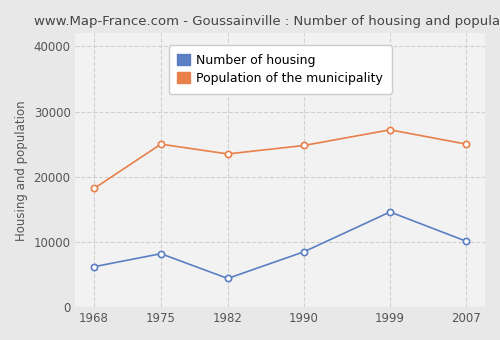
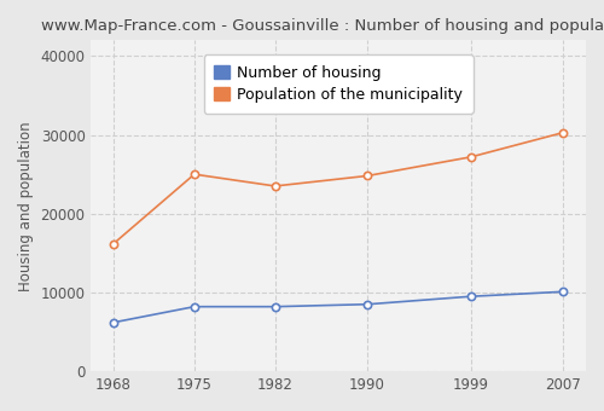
Population of the municipality/1968: 18200 -> 16200
Number of housing/1982: 4400 -> 8200
Number of housing/1999: 14600 -> 9500
Population of the municipality/2007: 25000 -> 30300
